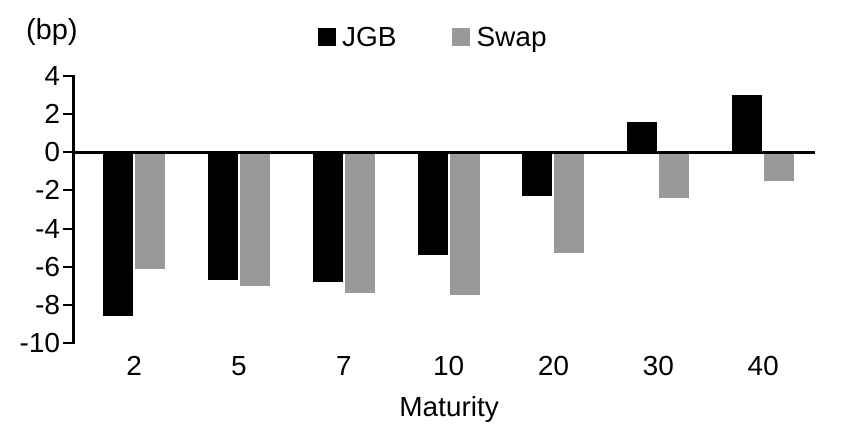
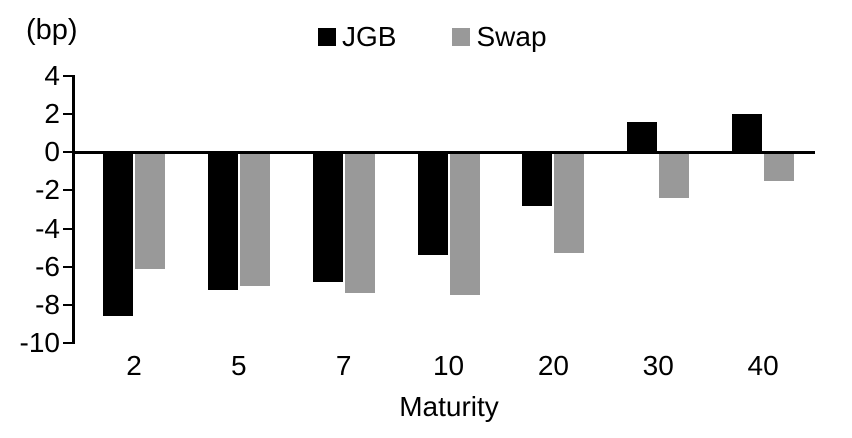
JGB/5: -6.7 -> -7.2
JGB/20: -2.3 -> -2.8
JGB/40: 3.0 -> 2.0
